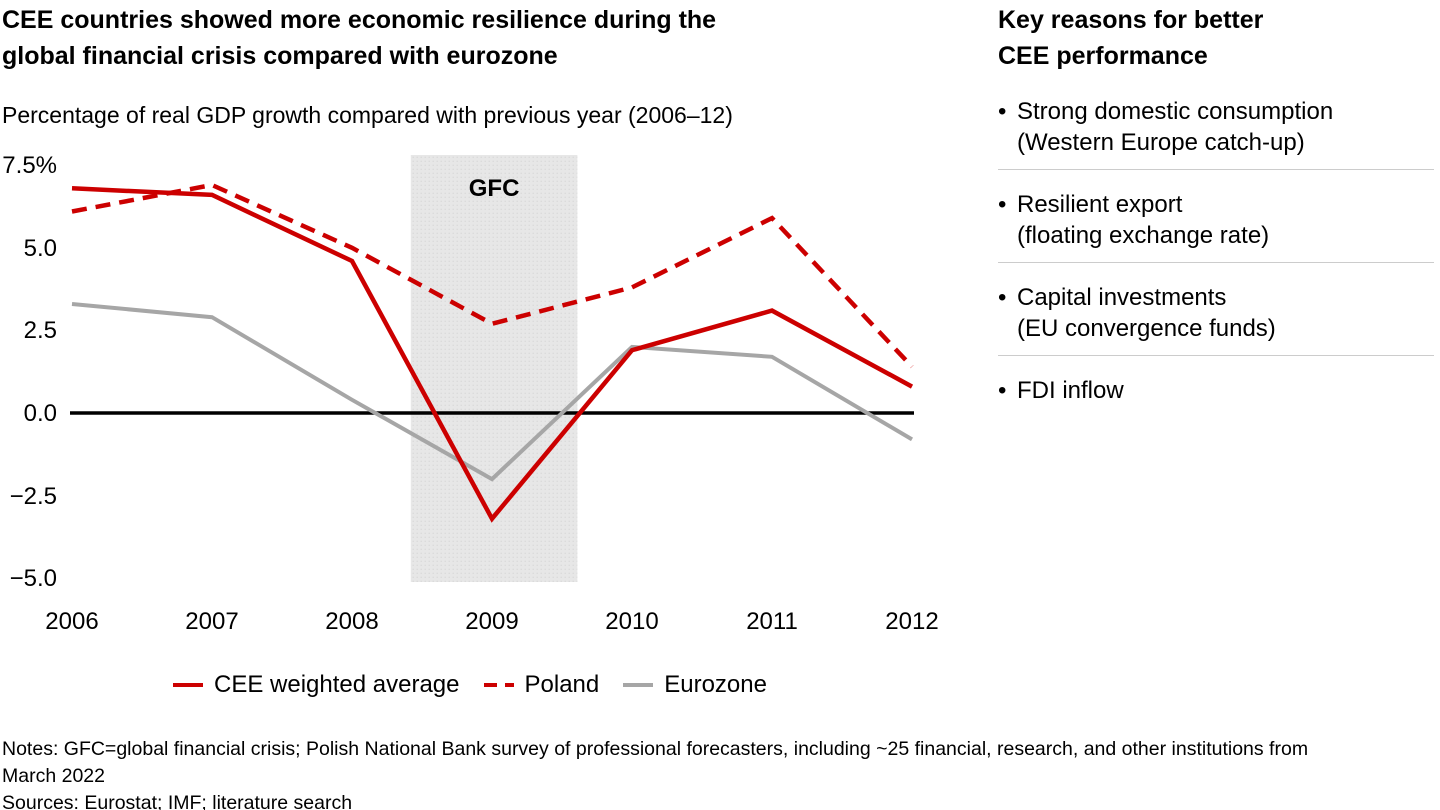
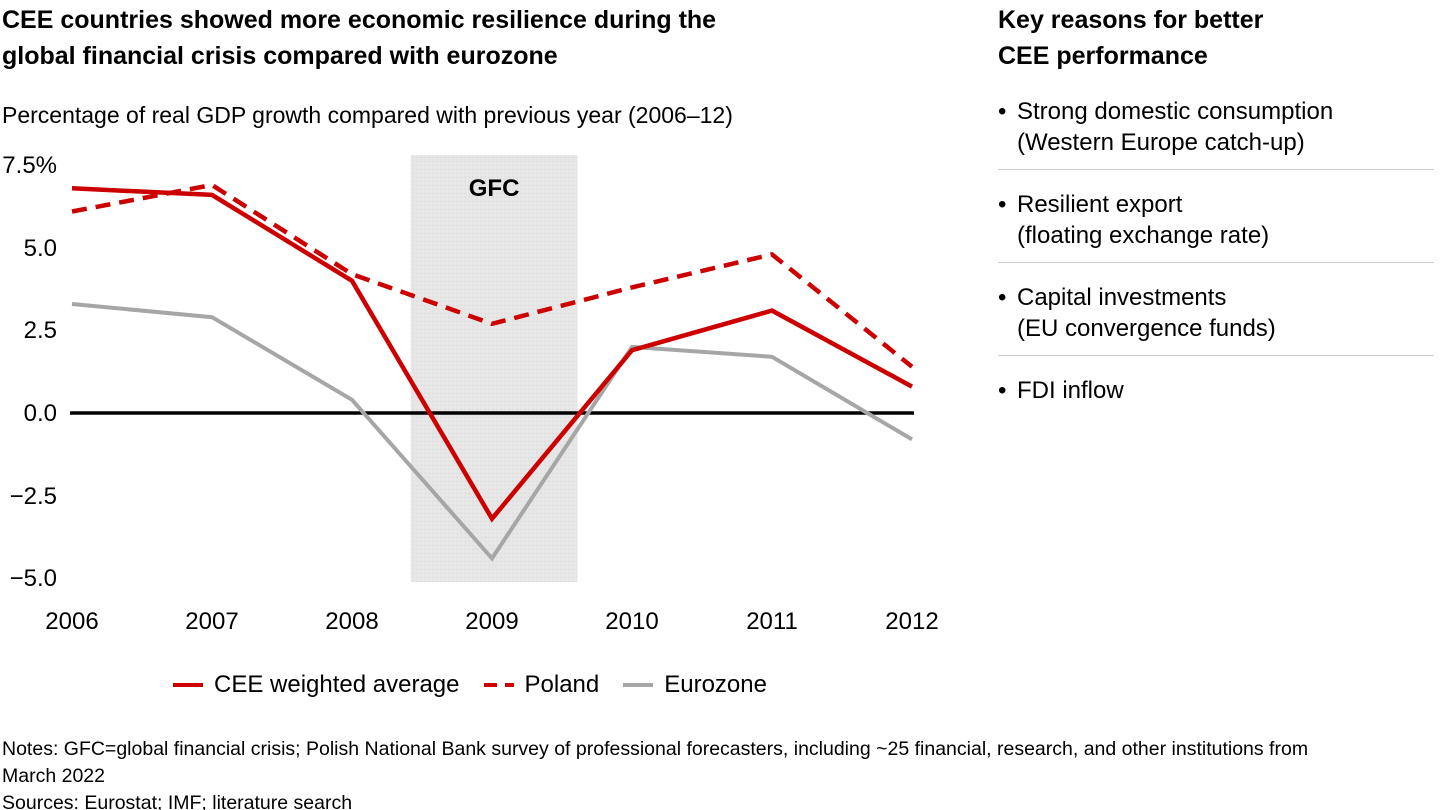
CEE weighted average/2008: 4.6% -> 4.0%
Poland/2008: 5.0% -> 4.2%
Eurozone/2009: -2.0% -> -4.4%
Poland/2011: 5.9% -> 4.8%
